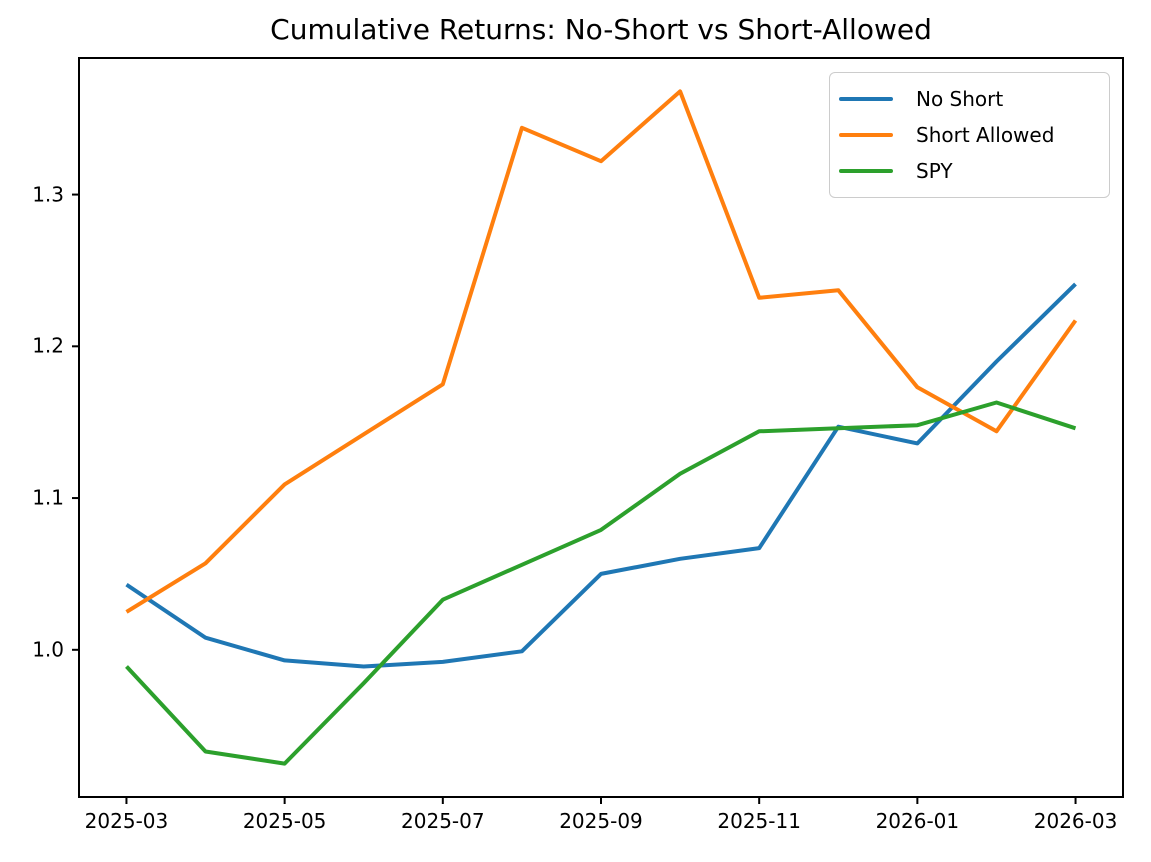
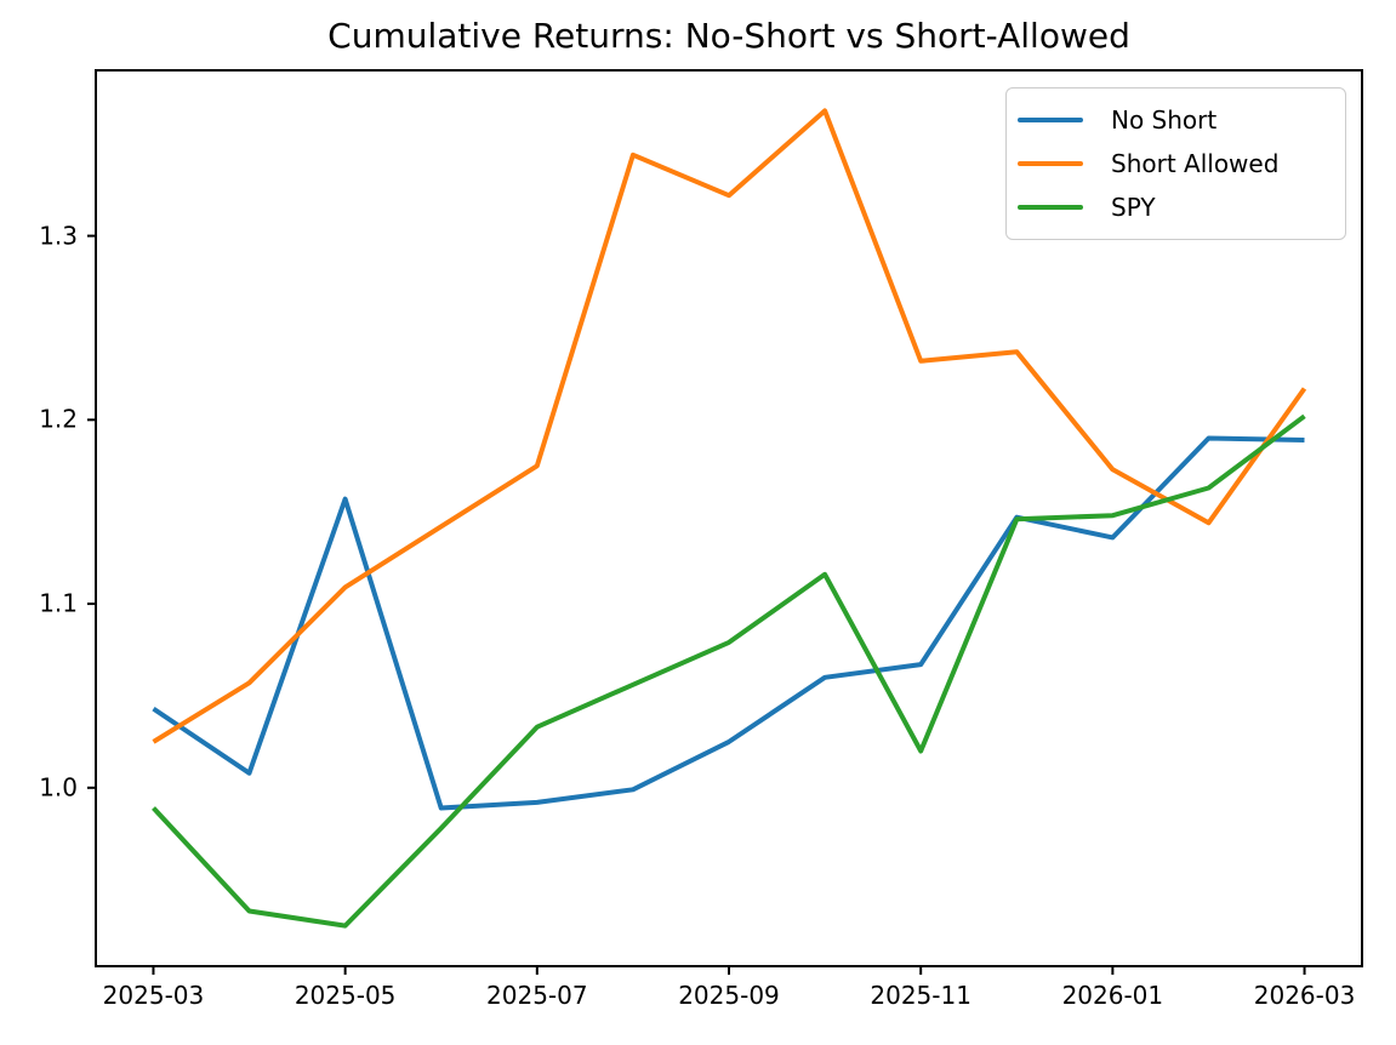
No Short/2025-05: 0.993 -> 1.157
No Short/2025-09: 1.050 -> 1.025
SPY/2025-11: 1.144 -> 1.020
No Short/2026-03: 1.241 -> 1.189
SPY/2026-03: 1.146 -> 1.202
